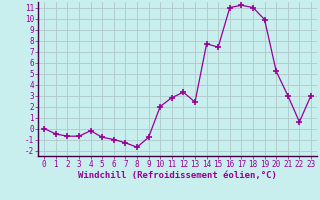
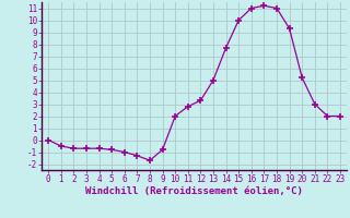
4: -0.2 -> -0.7
13: 2.4 -> 5.0
15: 7.4 -> 10.0
19: 9.9 -> 9.3
22: 0.6 -> 2.0
23: 3.0 -> 2.0
